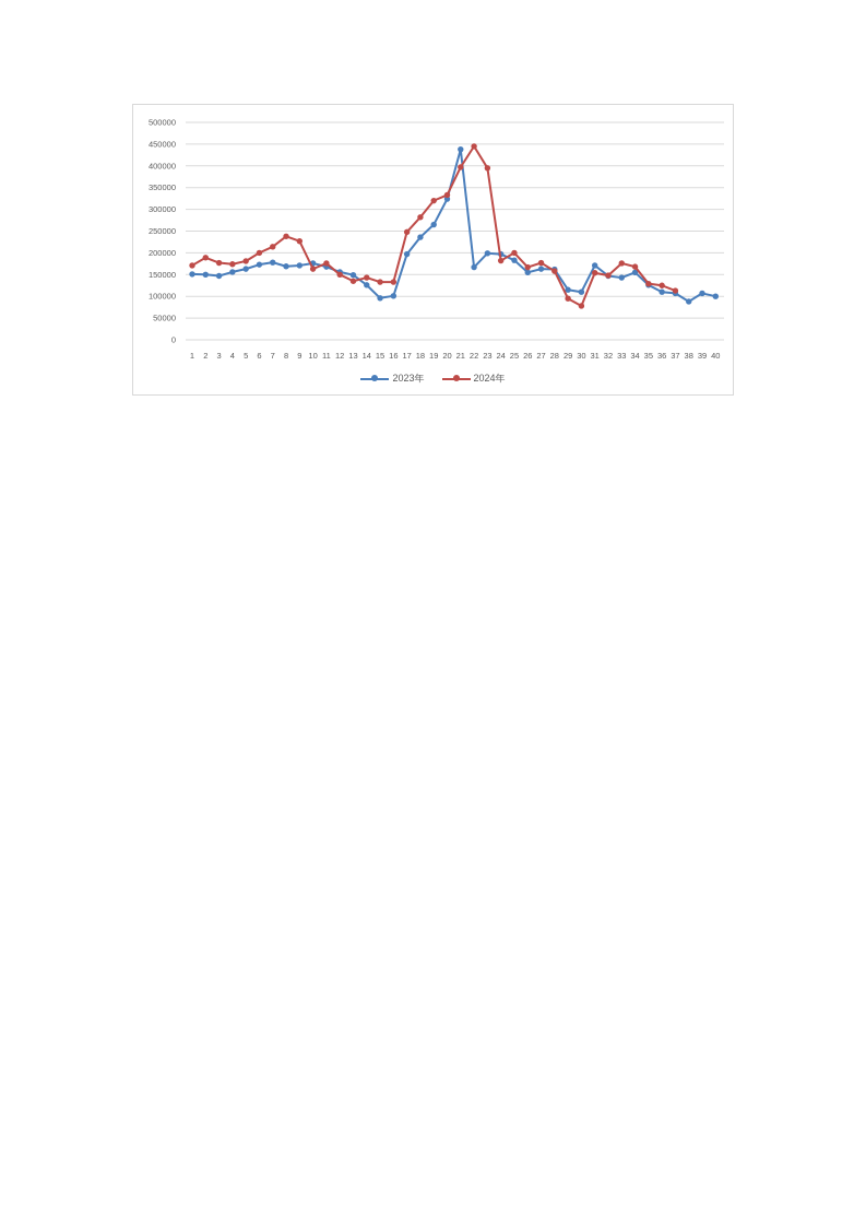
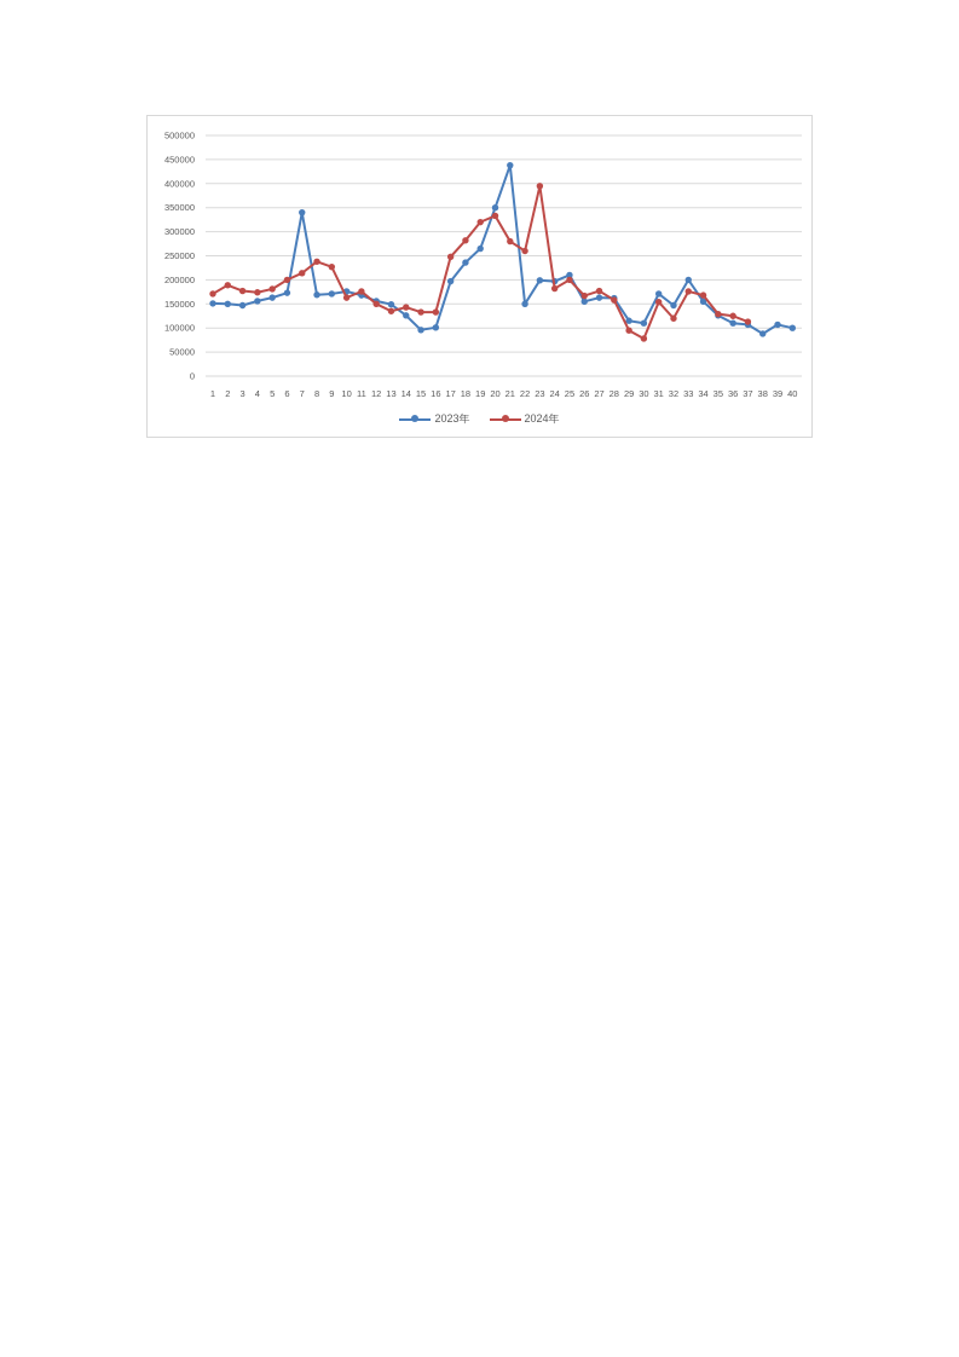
2023年/7: 180000 -> 340000
2023年/20: 320000 -> 350000
2024年/21: 400000 -> 280000
2023年/22: 170000 -> 150000
2024年/22: 440000 -> 260000
2023年/25: 180000 -> 210000
2024年/32: 150000 -> 120000
2023年/33: 140000 -> 200000
